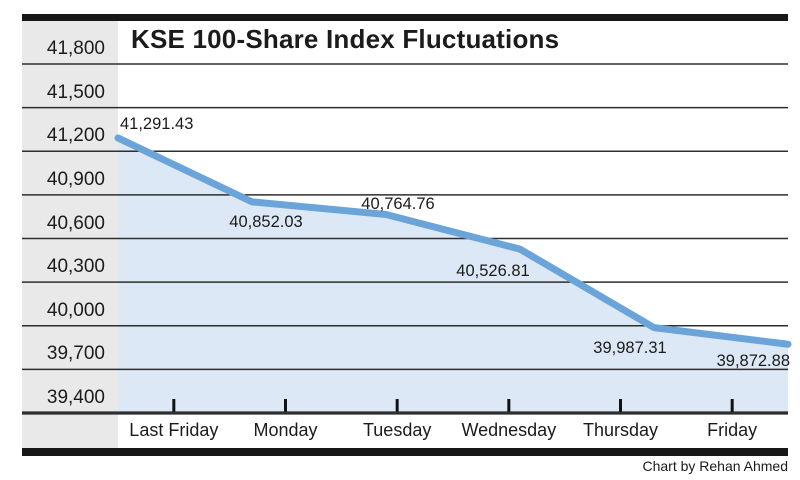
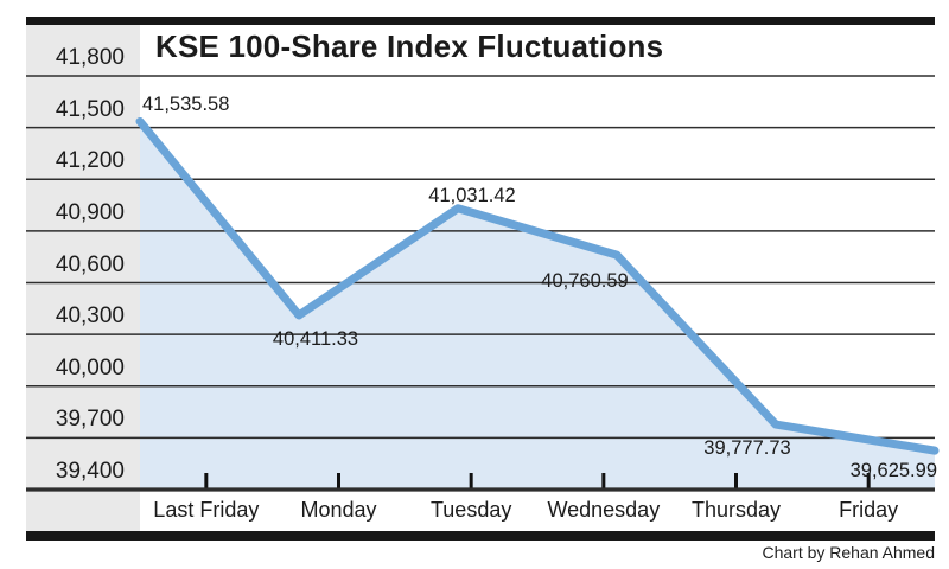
Last Friday: 41,291.43 -> 41,535.58
Monday: 40,852.03 -> 40,411.33
Tuesday: 40,764.76 -> 41,031.42
Wednesday: 40,526.81 -> 40,760.59
Thursday: 39,987.31 -> 39,777.73
Friday: 39,872.88 -> 39,625.99
